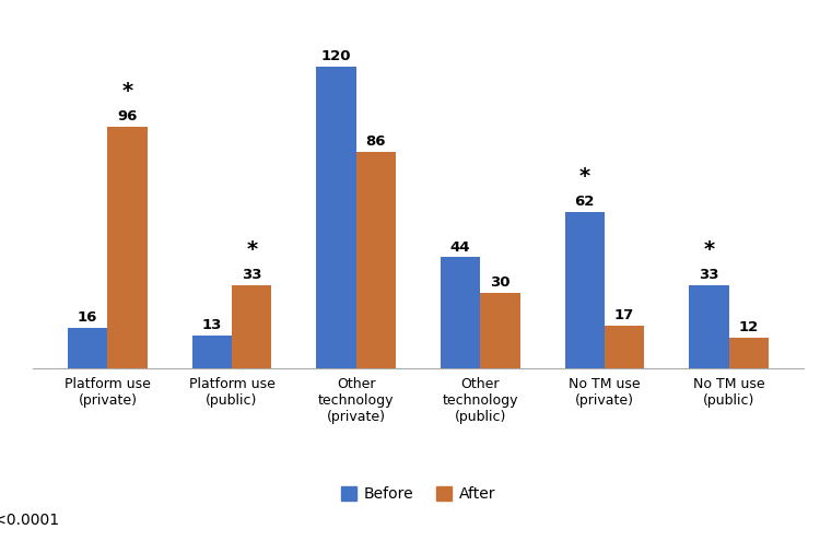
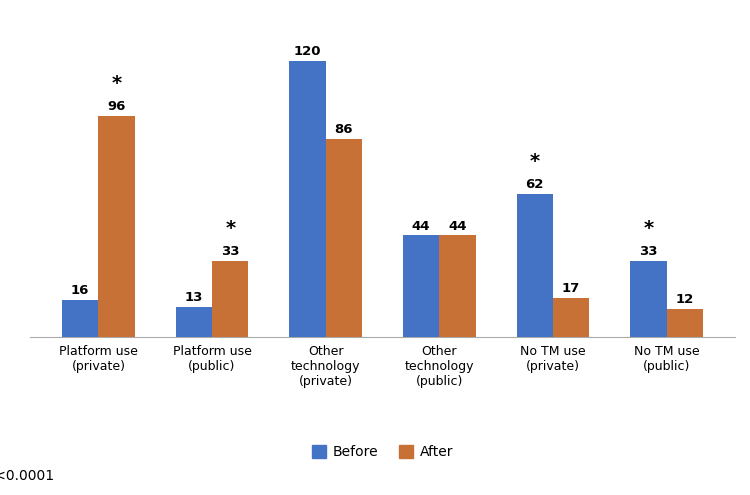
After/Other technology (public): 30 -> 44
